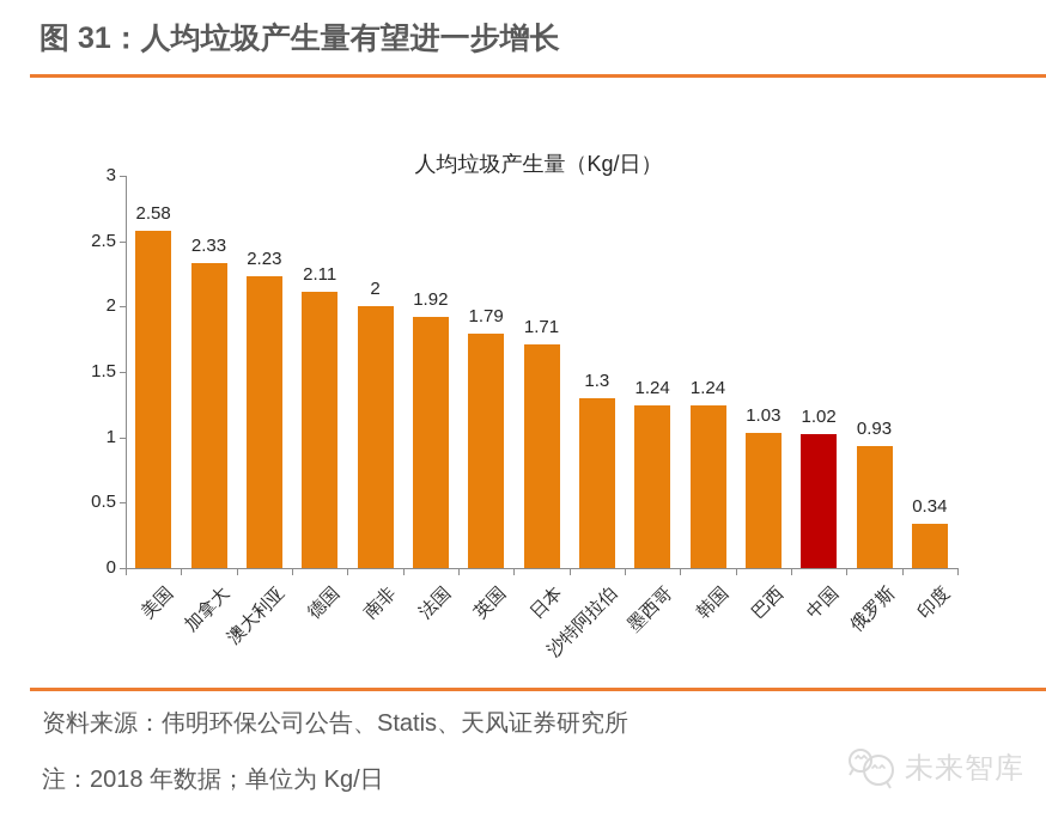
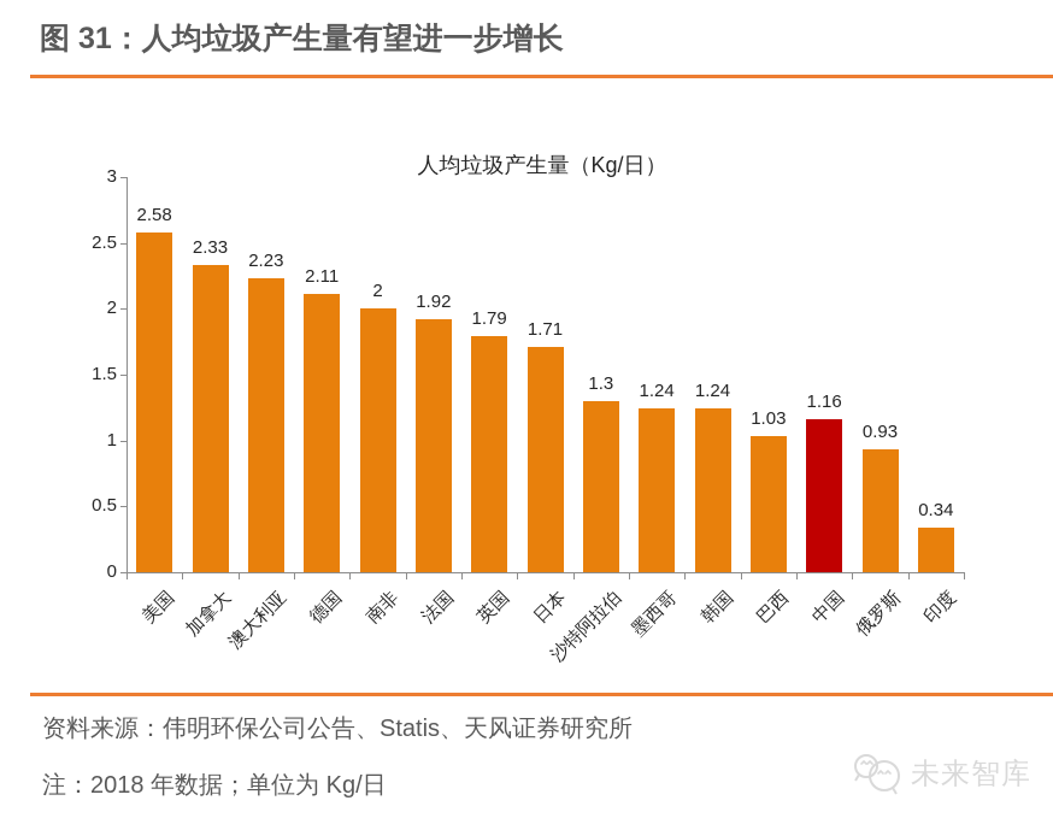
中国: 1.02 -> 1.16
